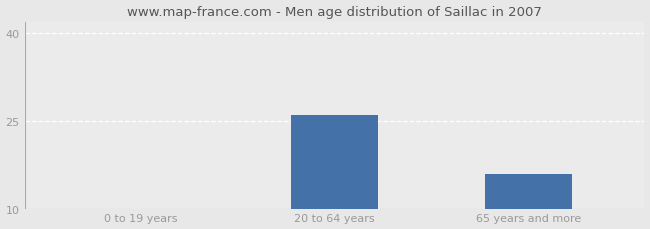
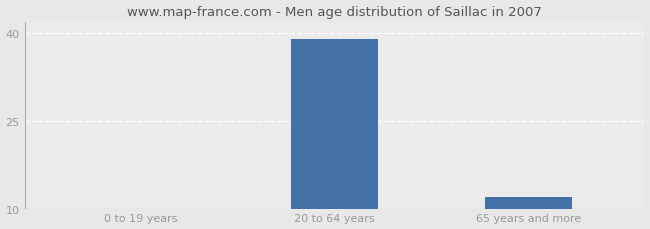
20 to 64 years: 26.0 -> 39.0
65 years and more: 16.0 -> 12.0
